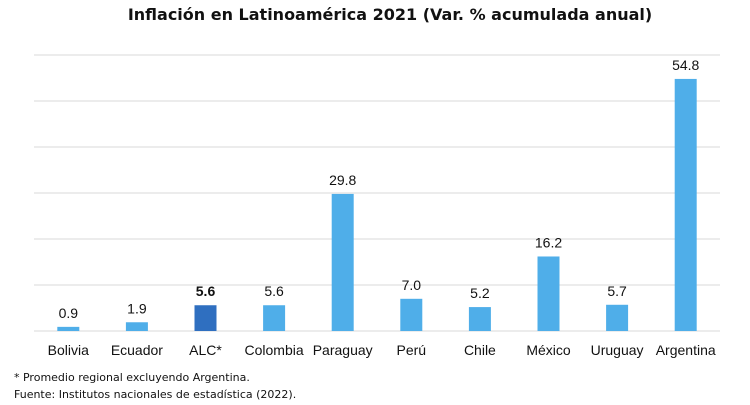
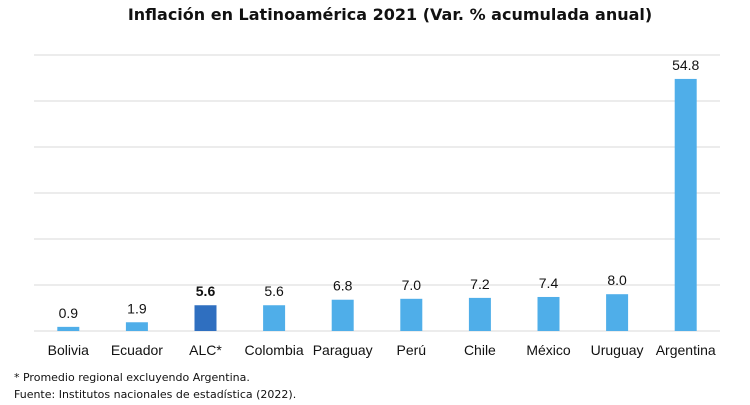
Paraguay: 29.8 -> 6.8
Chile: 5.2 -> 7.2
México: 16.2 -> 7.4
Uruguay: 5.7 -> 8.0
